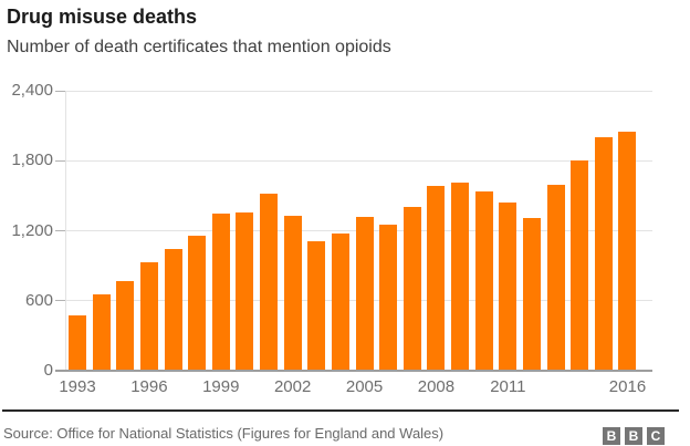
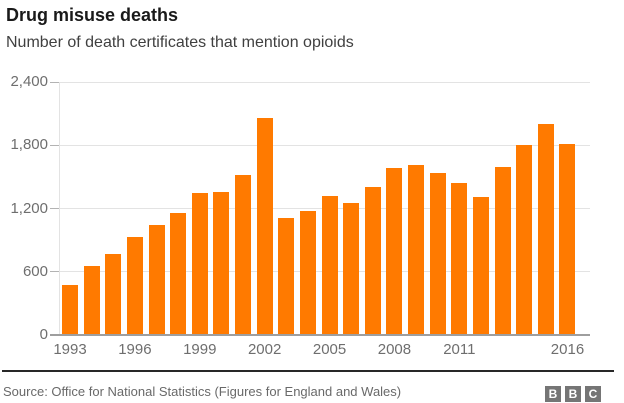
2002: 1330 -> 2060
2016: 2050 -> 1810
